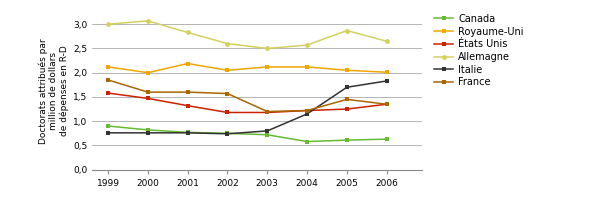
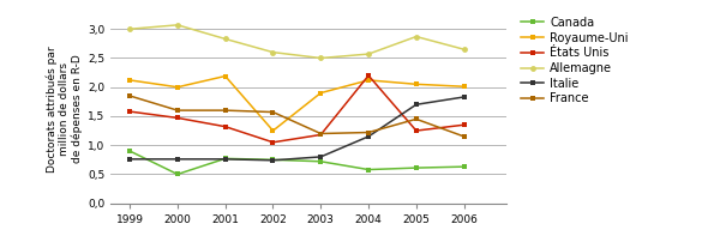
Canada/2000: 0,82 -> 0,50
Royaume-Uni/2002: 2,05 -> 1,25
États Unis/2002: 1,18 -> 1,05
Royaume-Uni/2003: 2,12 -> 1,90
États Unis/2004: 1,22 -> 2,20
France/2006: 1,35 -> 1,15
